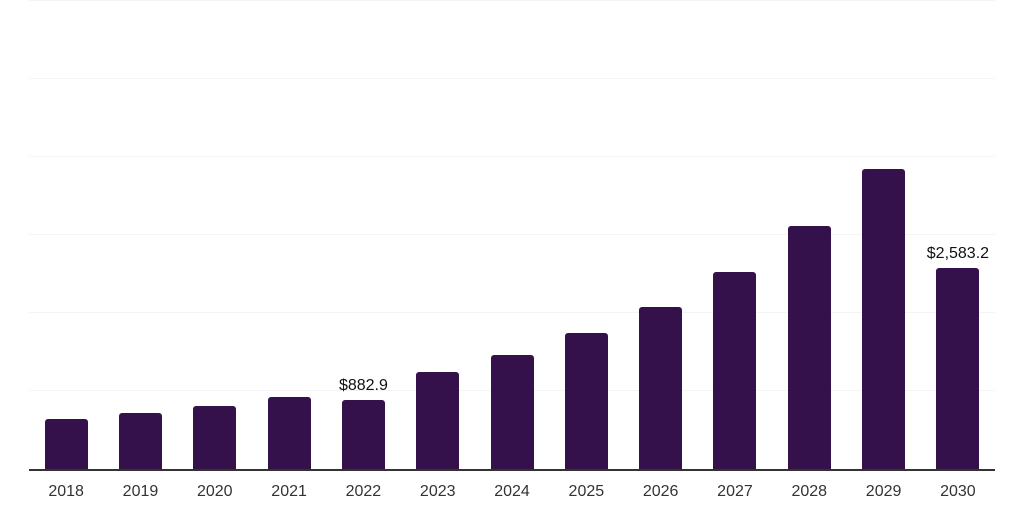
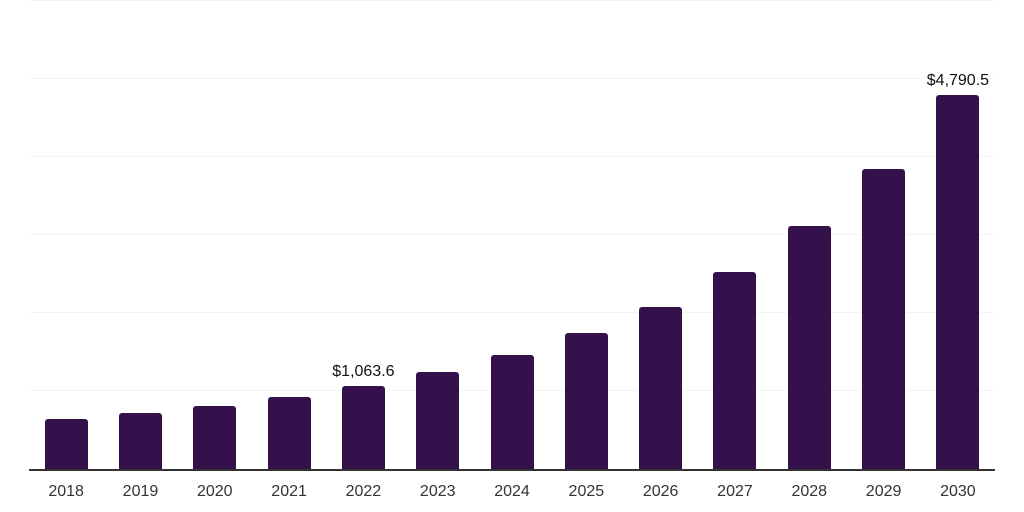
2022: $882.9 -> $1,063.6
2030: $2,583.2 -> $4,790.5
